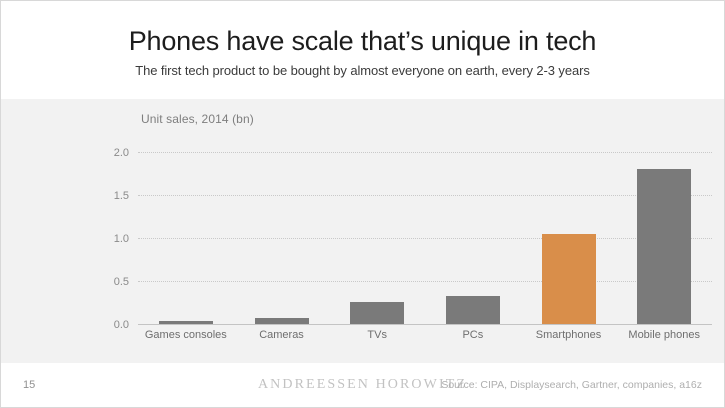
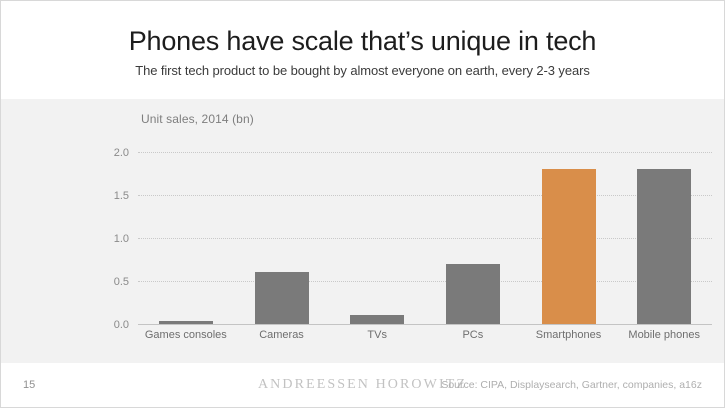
Cameras: 0.1 -> 0.6
TVs: 0.3 -> 0.1
PCs: 0.3 -> 0.7
Smartphones: 1.1 -> 1.8
